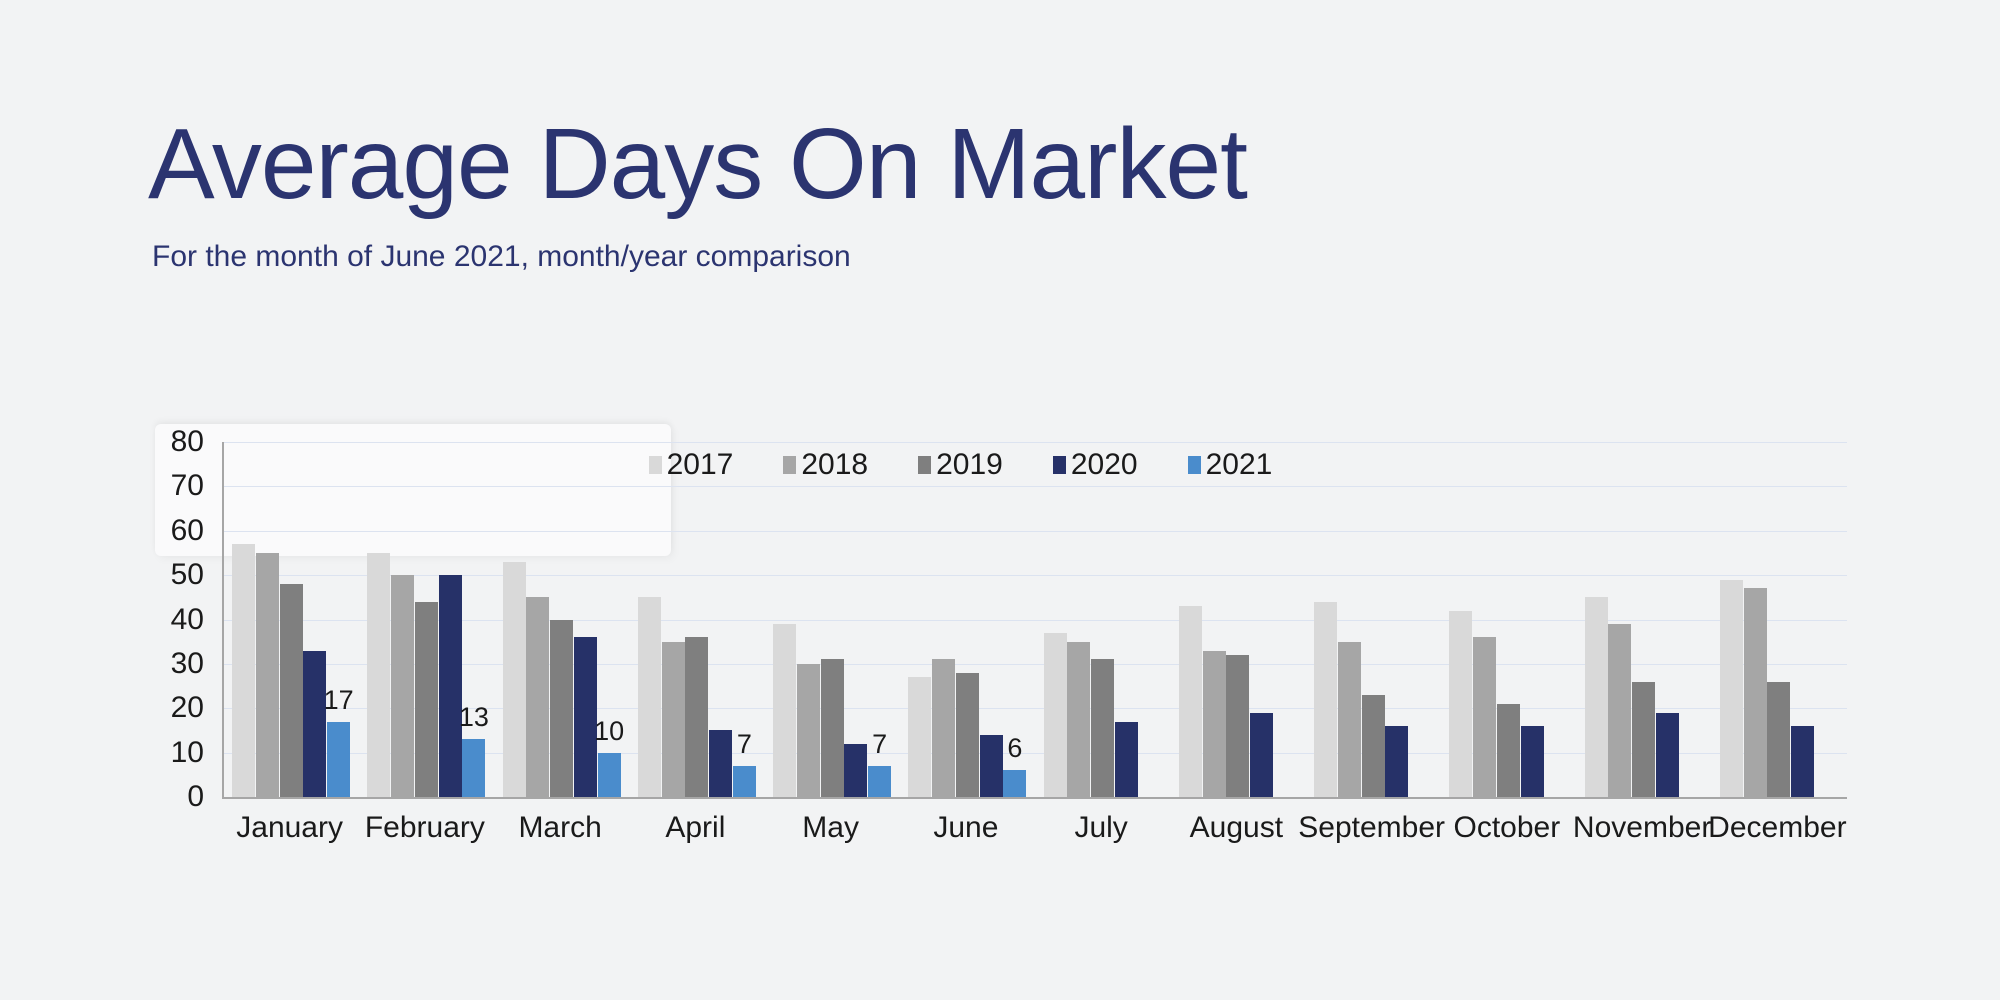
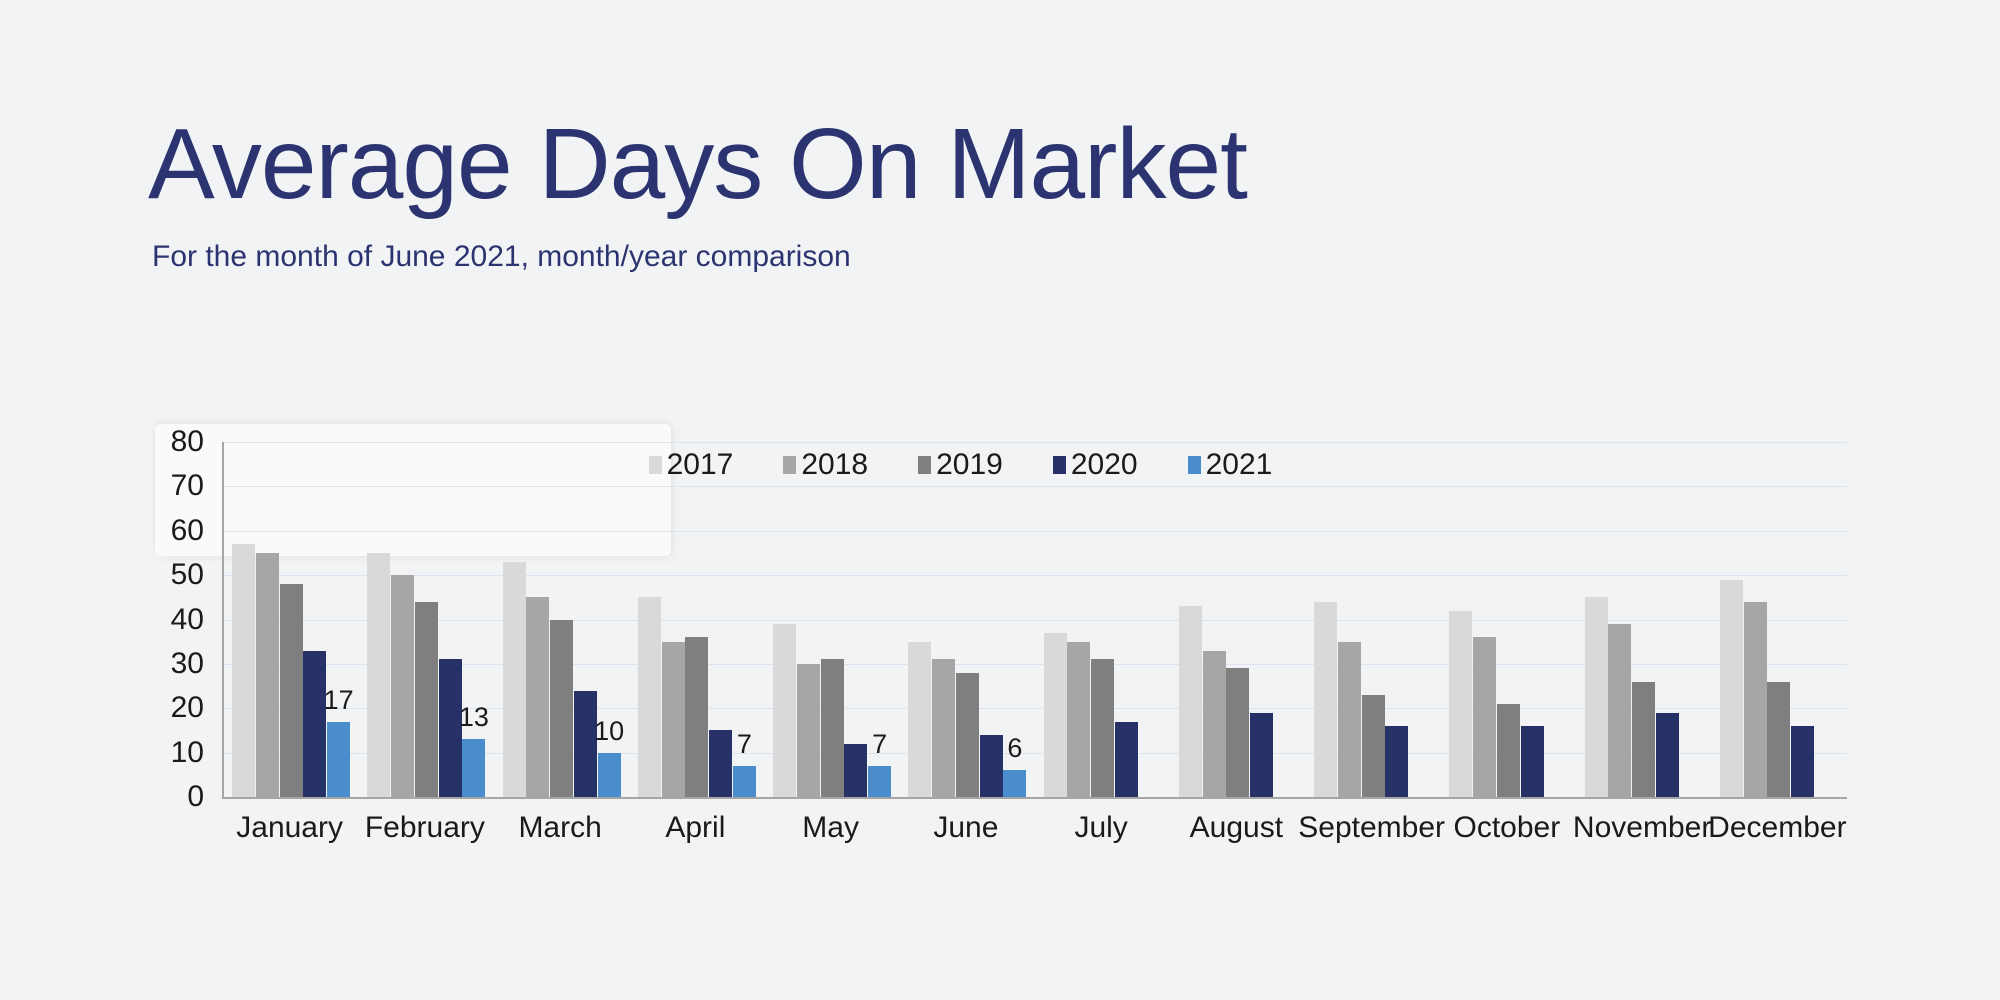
2020/February: 50 -> 31
2020/March: 36 -> 24
2017/June: 27 -> 35
2019/August: 32 -> 29
2018/December: 47 -> 44
